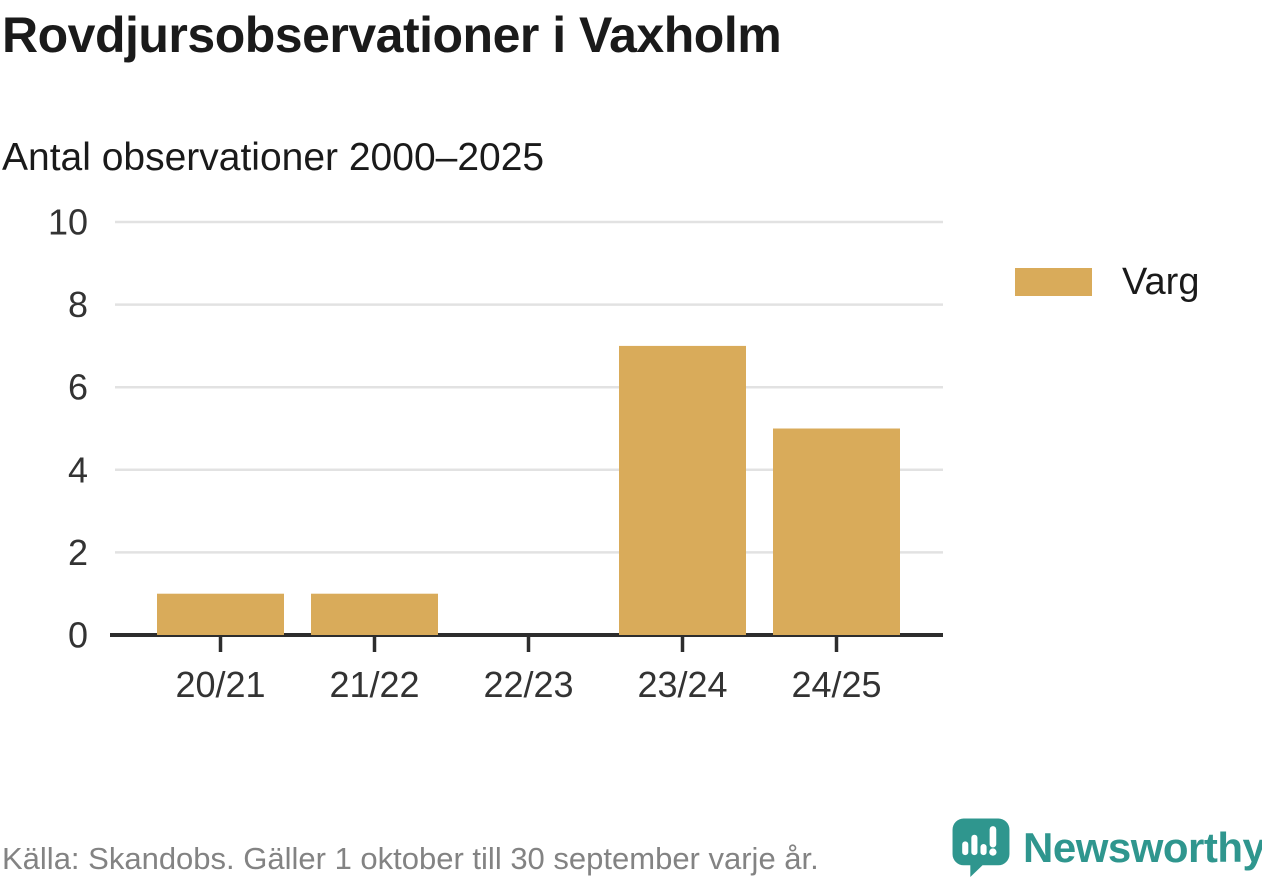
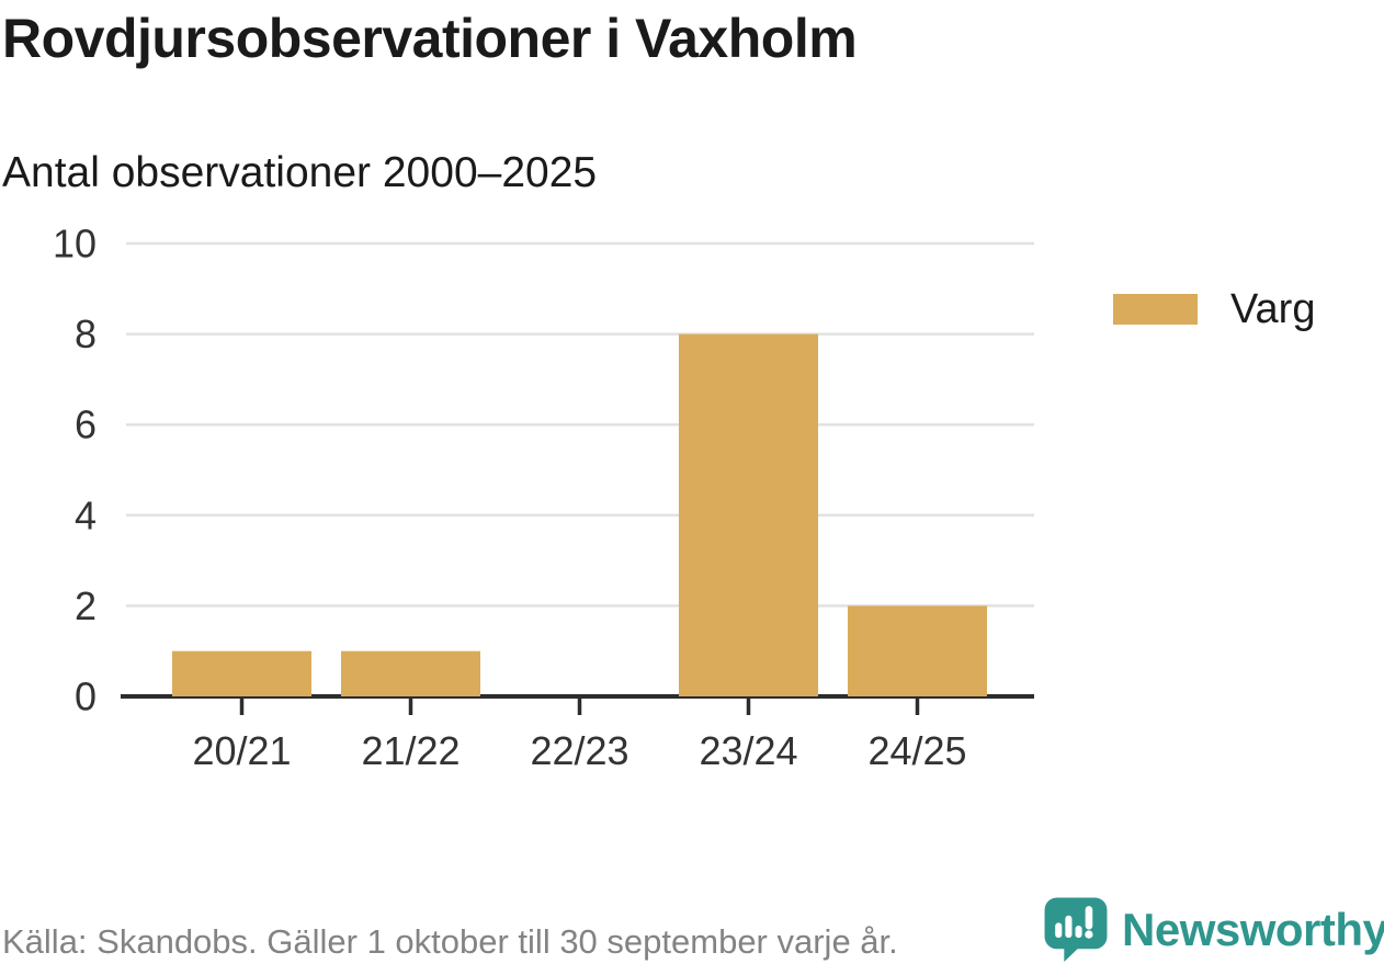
23/24: 7 -> 8
24/25: 5 -> 2
